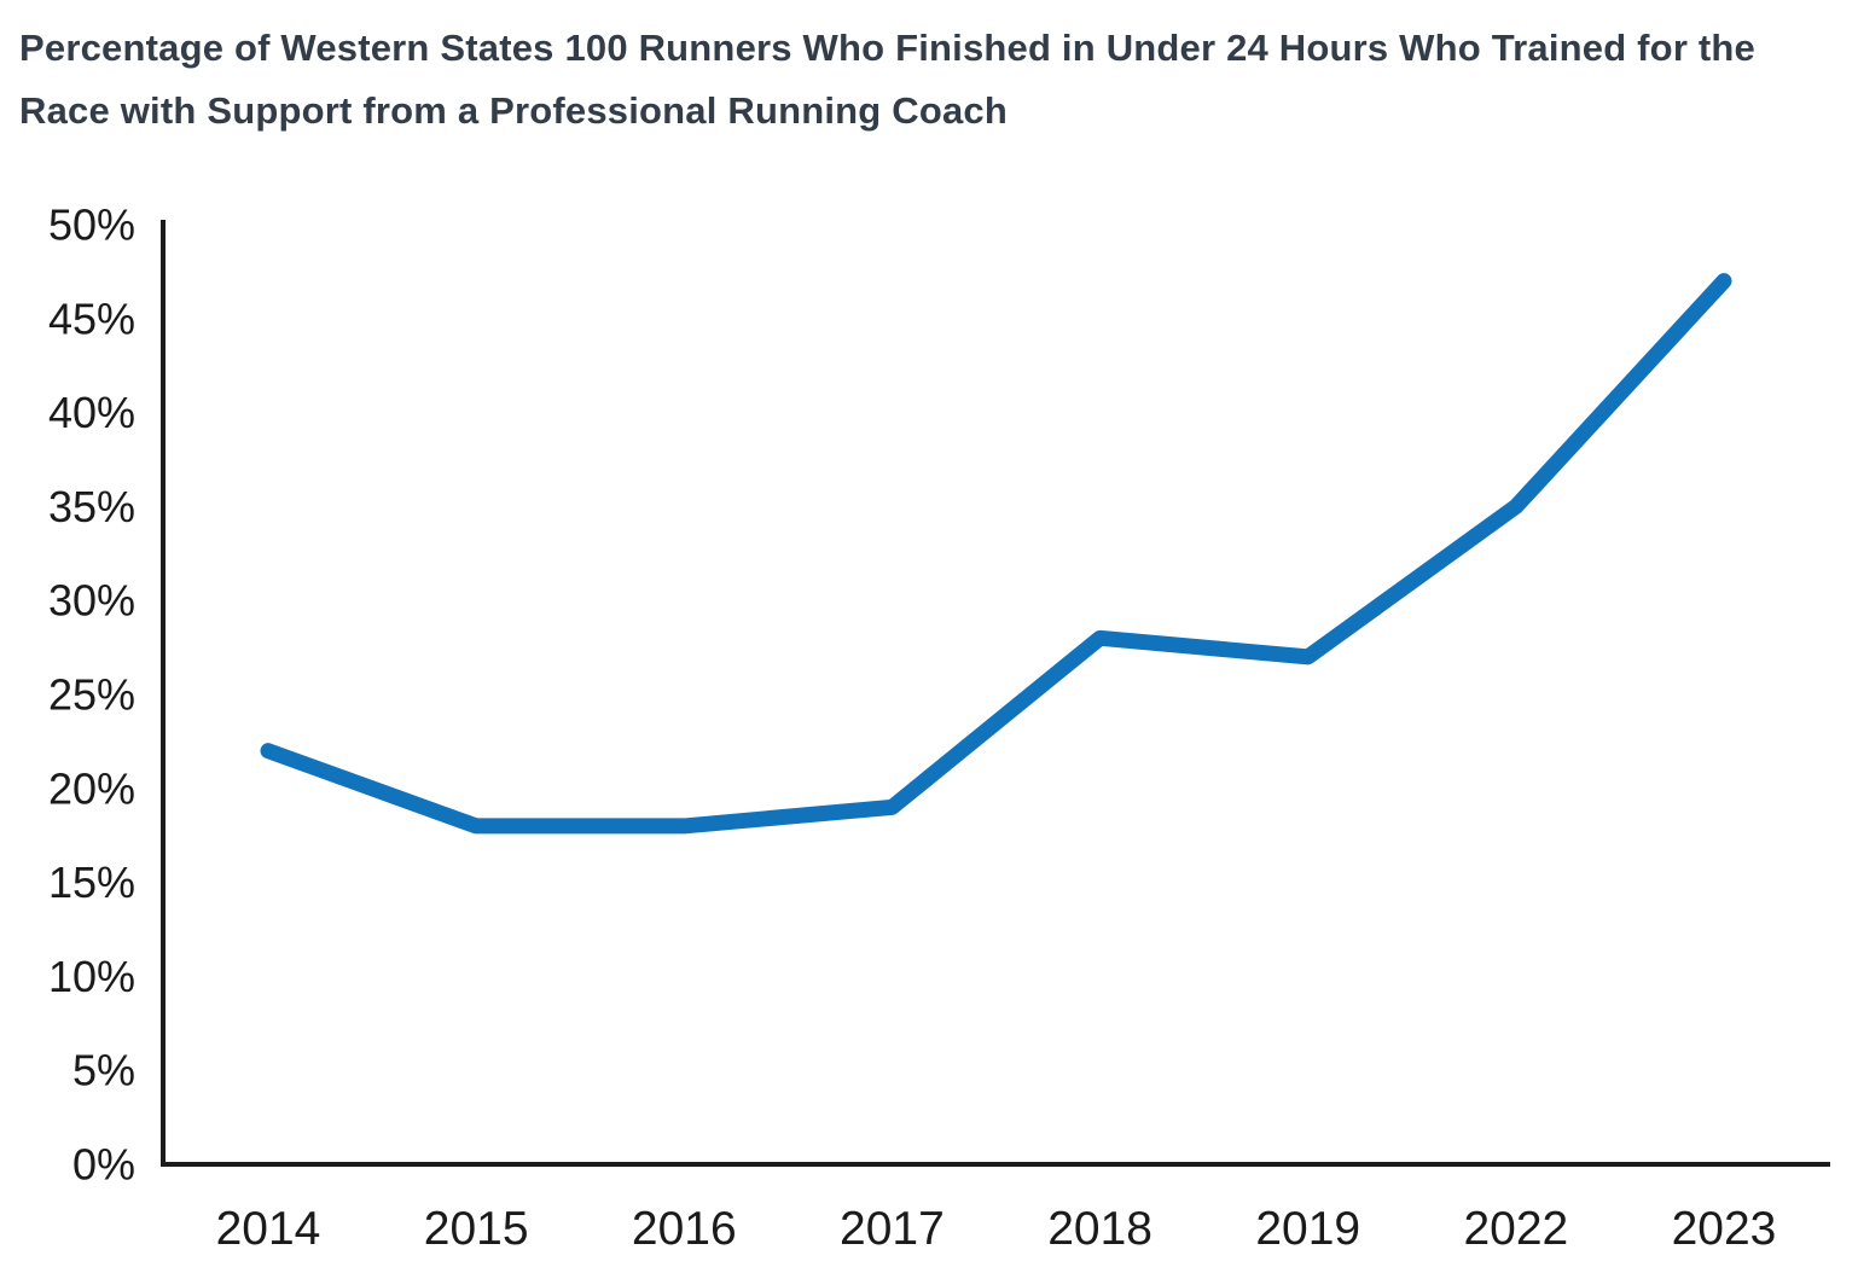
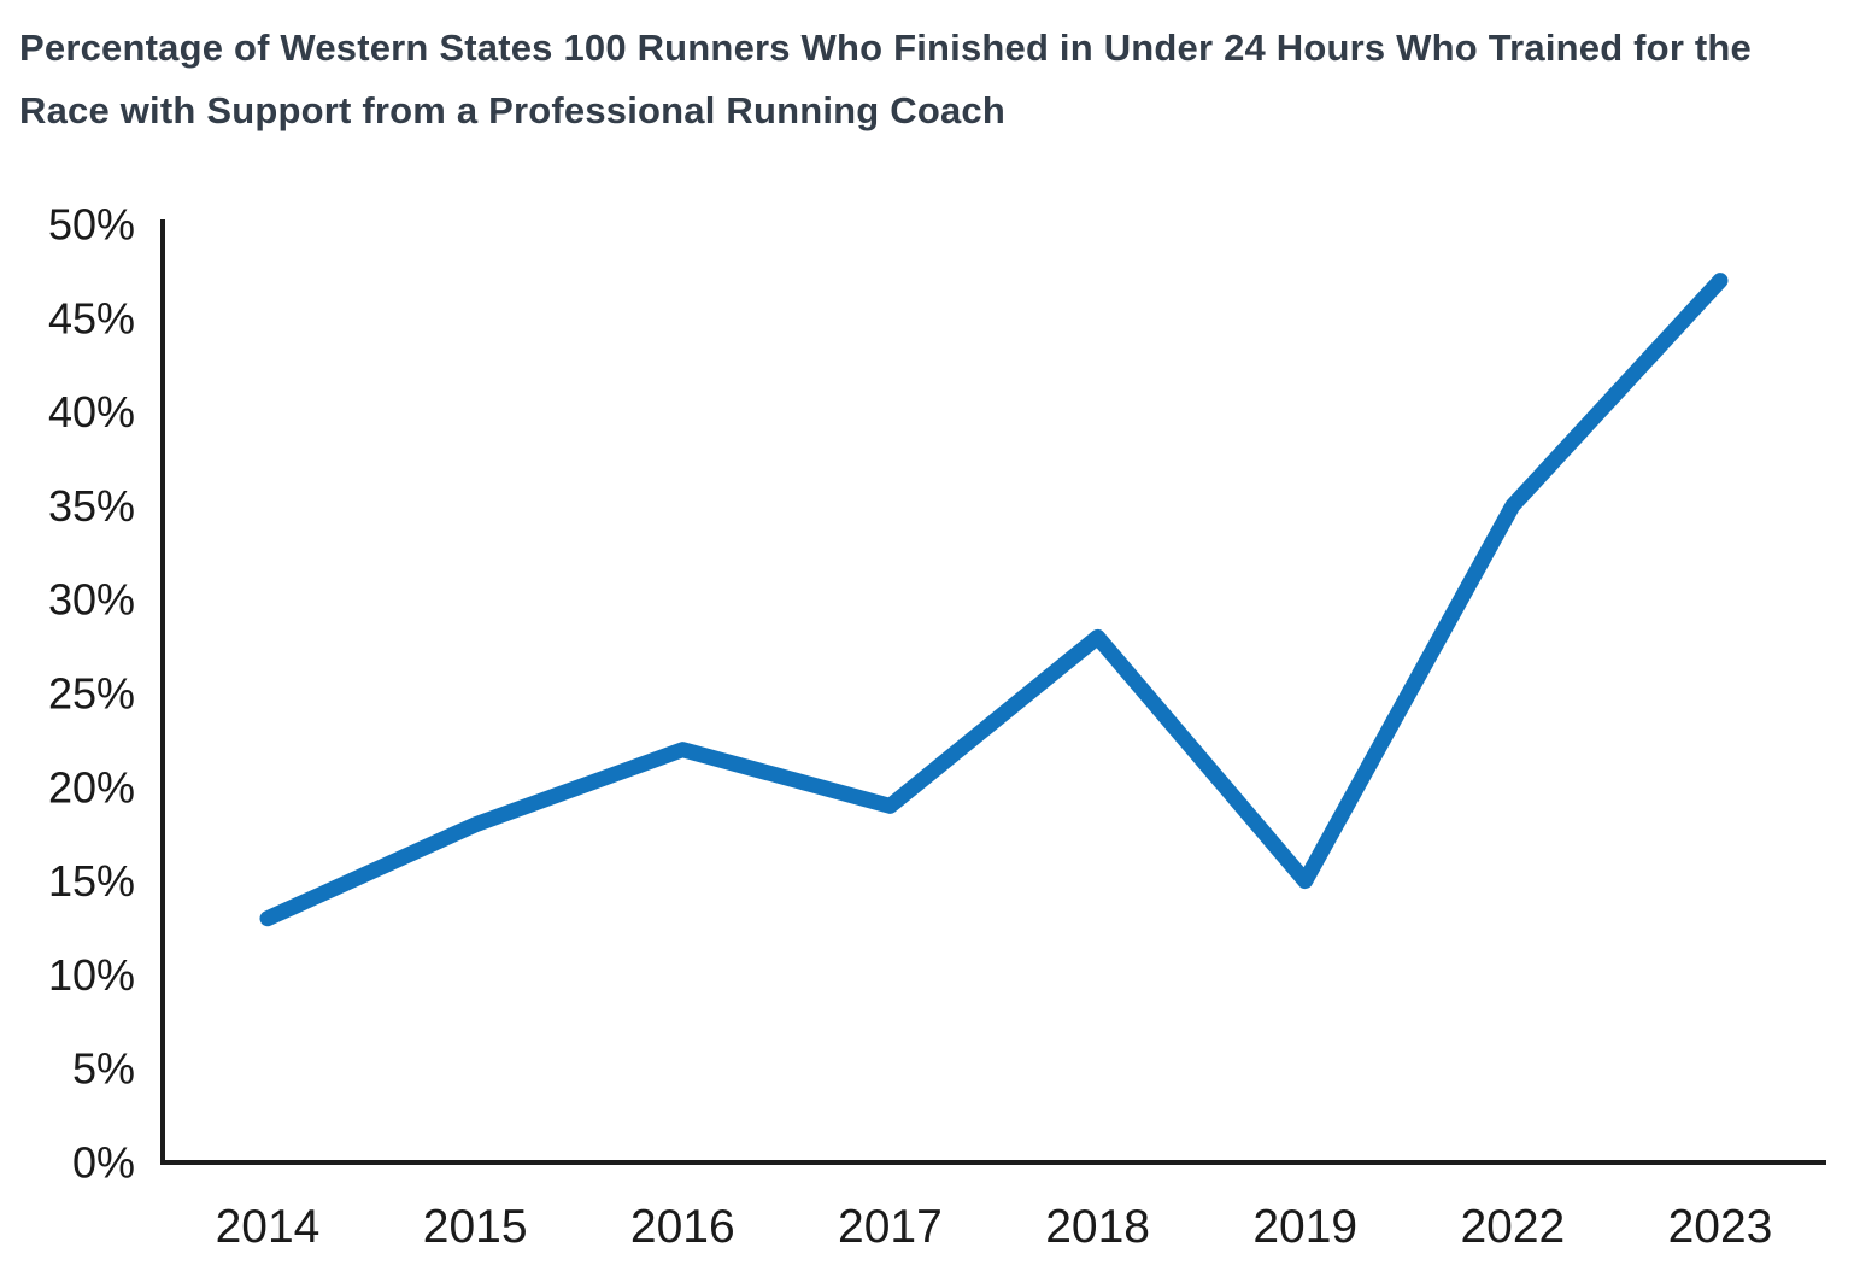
2014: 22% -> 13%
2016: 18% -> 22%
2019: 27% -> 15%
